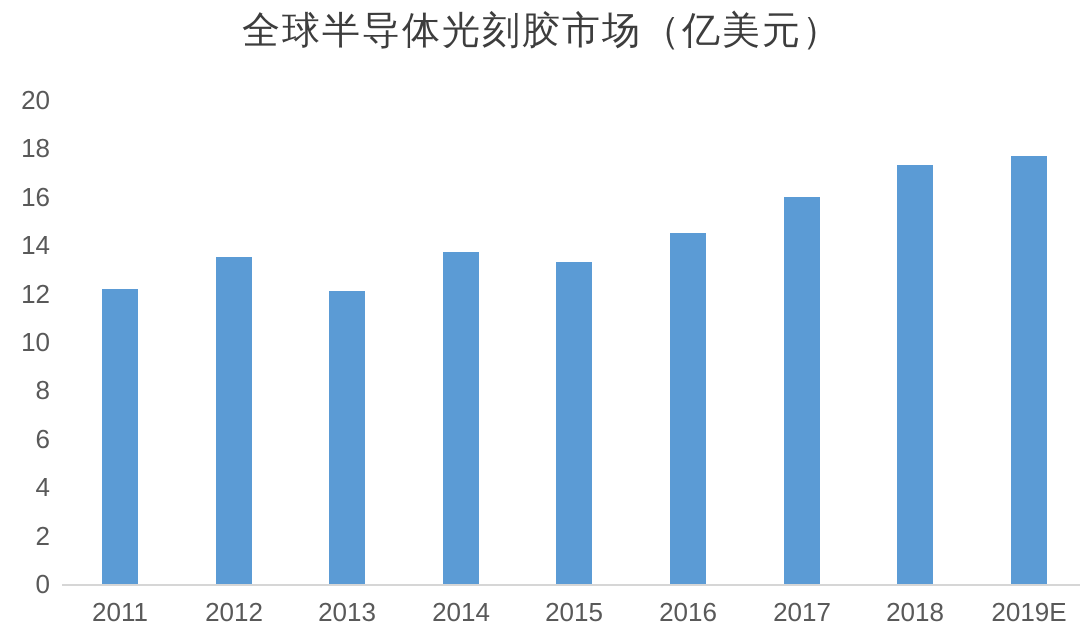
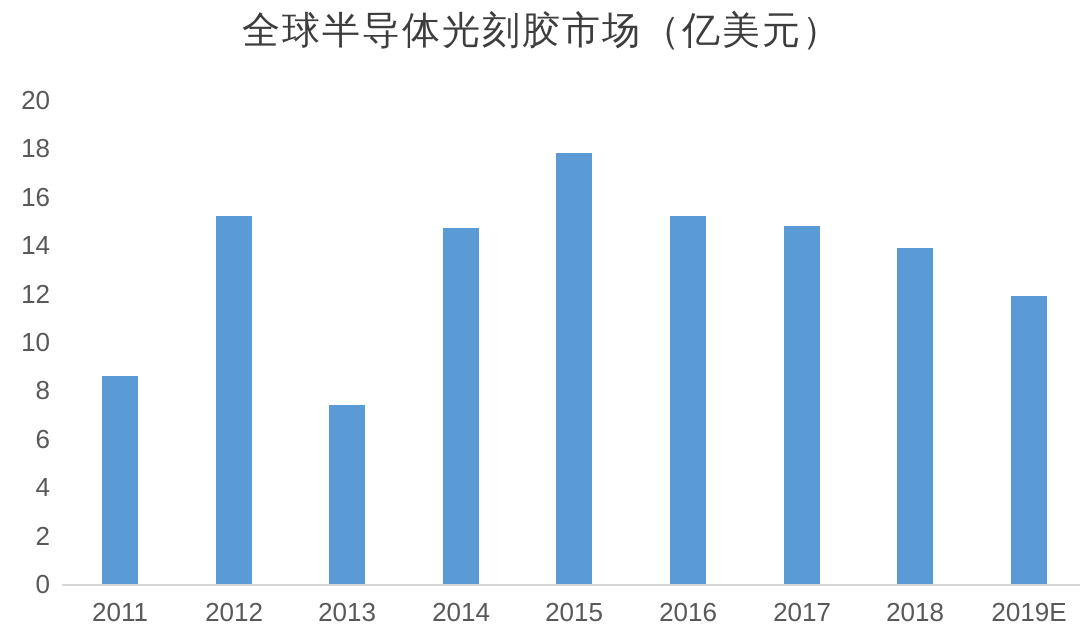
2011: 12.2 -> 8.6
2012: 13.5 -> 15.2
2013: 12.1 -> 7.4
2014: 13.7 -> 14.7
2015: 13.3 -> 17.8
2016: 14.5 -> 15.2
2017: 16.0 -> 14.8
2018: 17.3 -> 13.9
2019E: 17.7 -> 11.9
